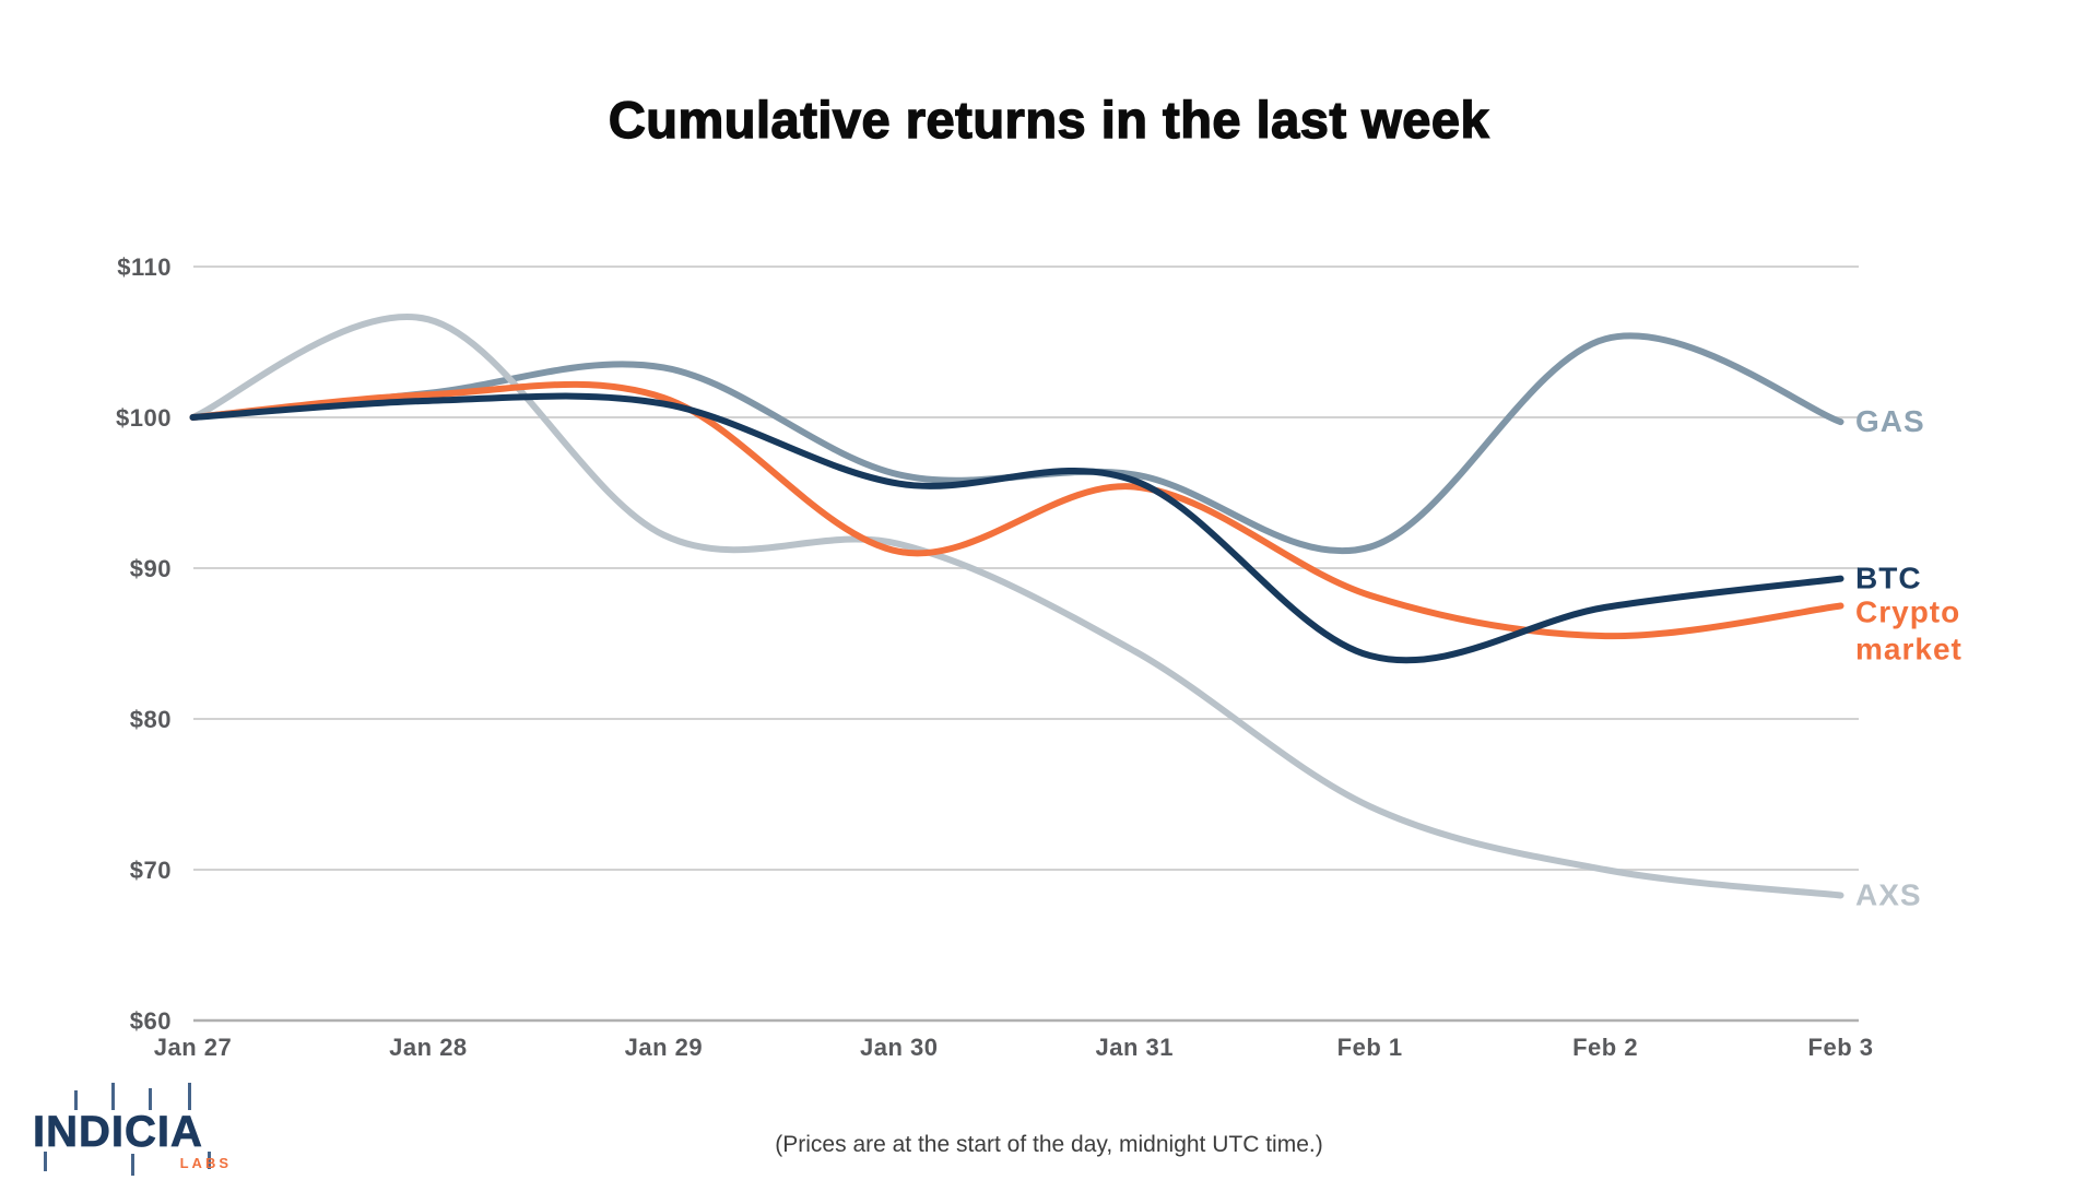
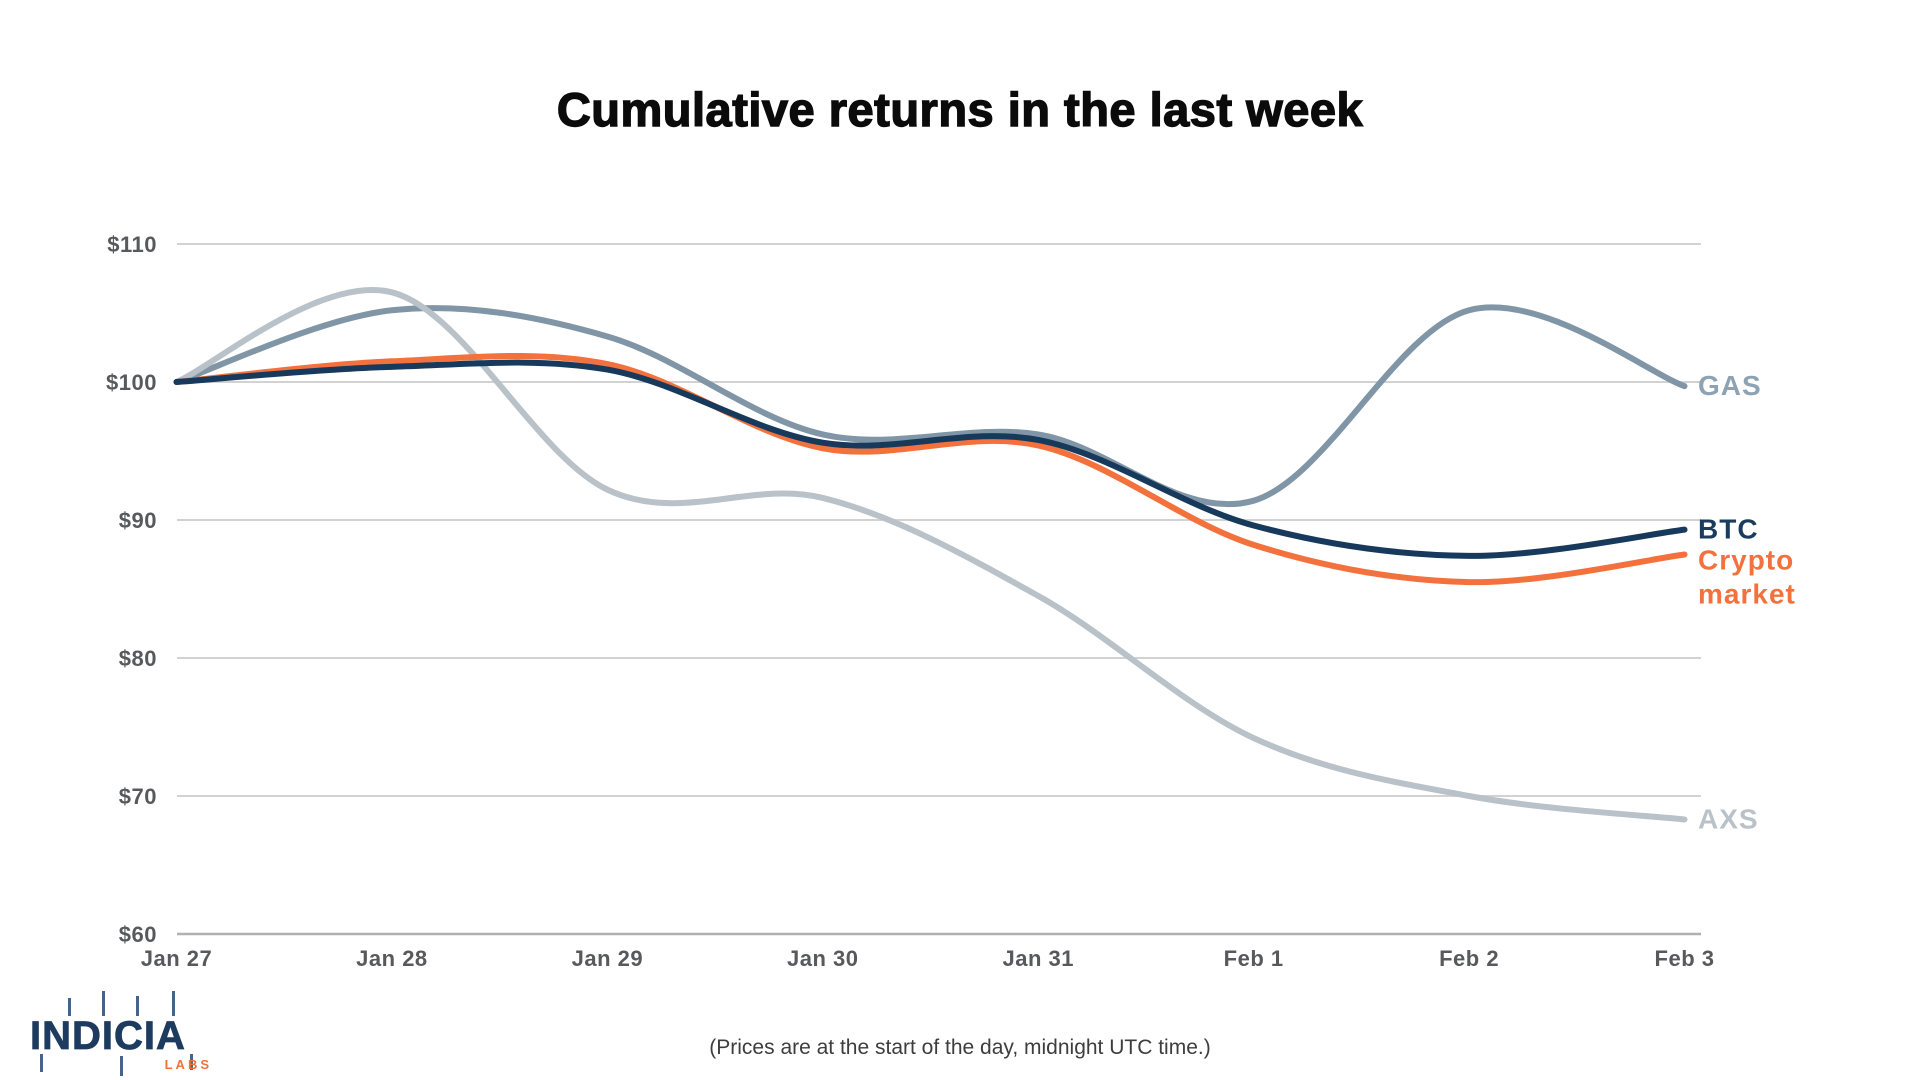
GAS/Jan 28: $101.6 -> $105.2
Crypto market/Jan 30: $91.1 -> $95.2
BTC/Feb 1: $84.2 -> $89.6
